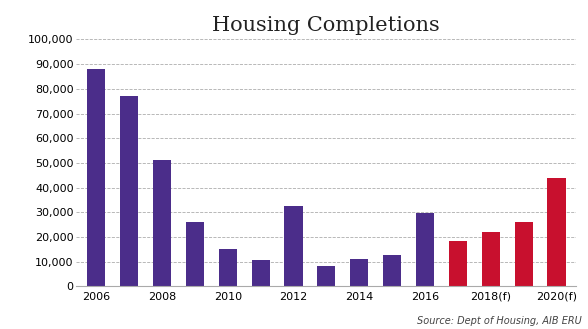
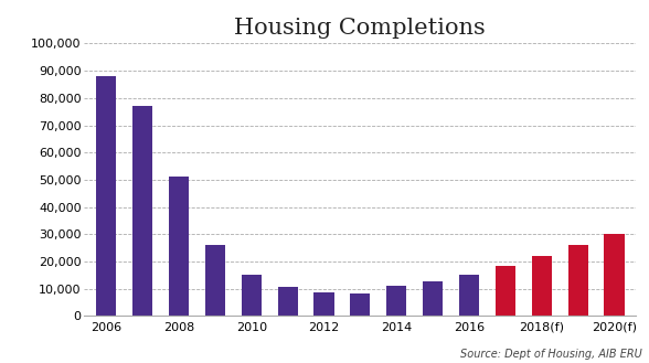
2012: 32,500 -> 8,500
2016: 29,500 -> 15,000
2020(f): 44,000 -> 30,000
